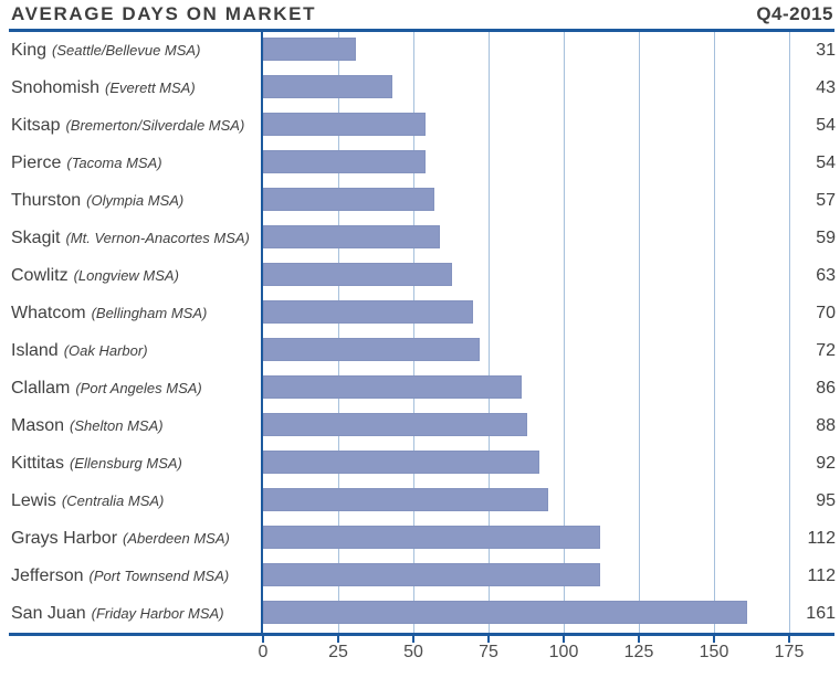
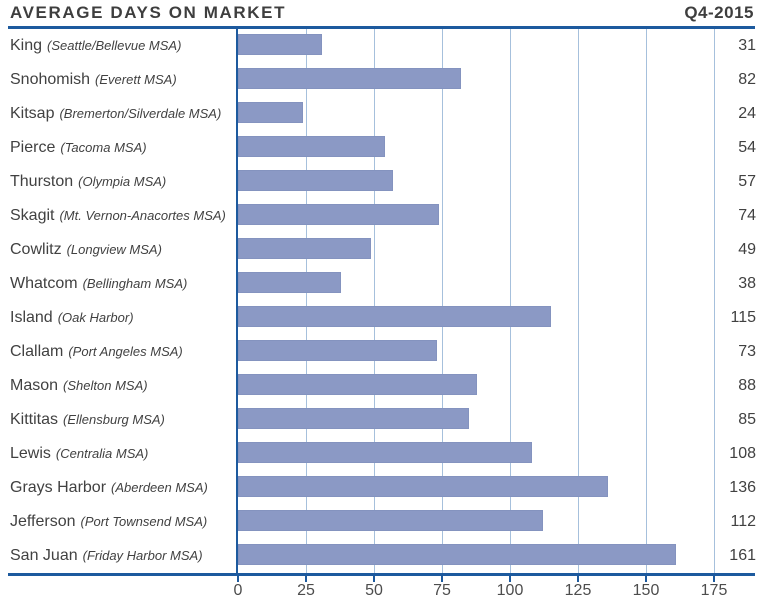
Snohomish: 43 -> 82
Kitsap: 54 -> 24
Skagit: 59 -> 74
Cowlitz: 63 -> 49
Whatcom: 70 -> 38
Island: 72 -> 115
Clallam: 86 -> 73
Kittitas: 92 -> 85
Lewis: 95 -> 108
Grays Harbor: 112 -> 136
